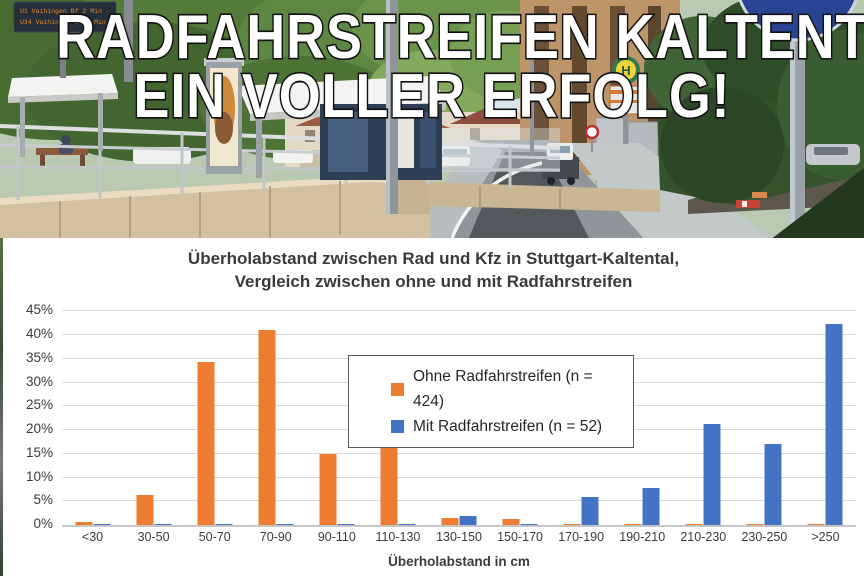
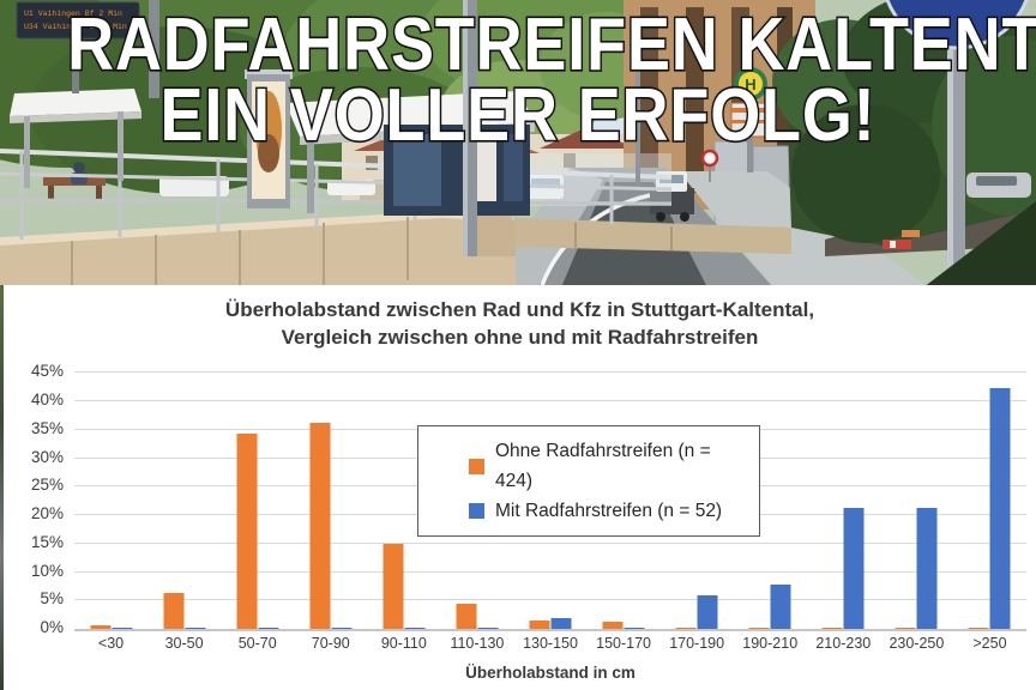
Ohne Radfahrstreifen (n = 424)/70-90: 41% -> 36%
Ohne Radfahrstreifen (n = 424)/110-130: 21% -> 4%
Mit Radfahrstreifen (n = 52)/230-250: 17% -> 21%
